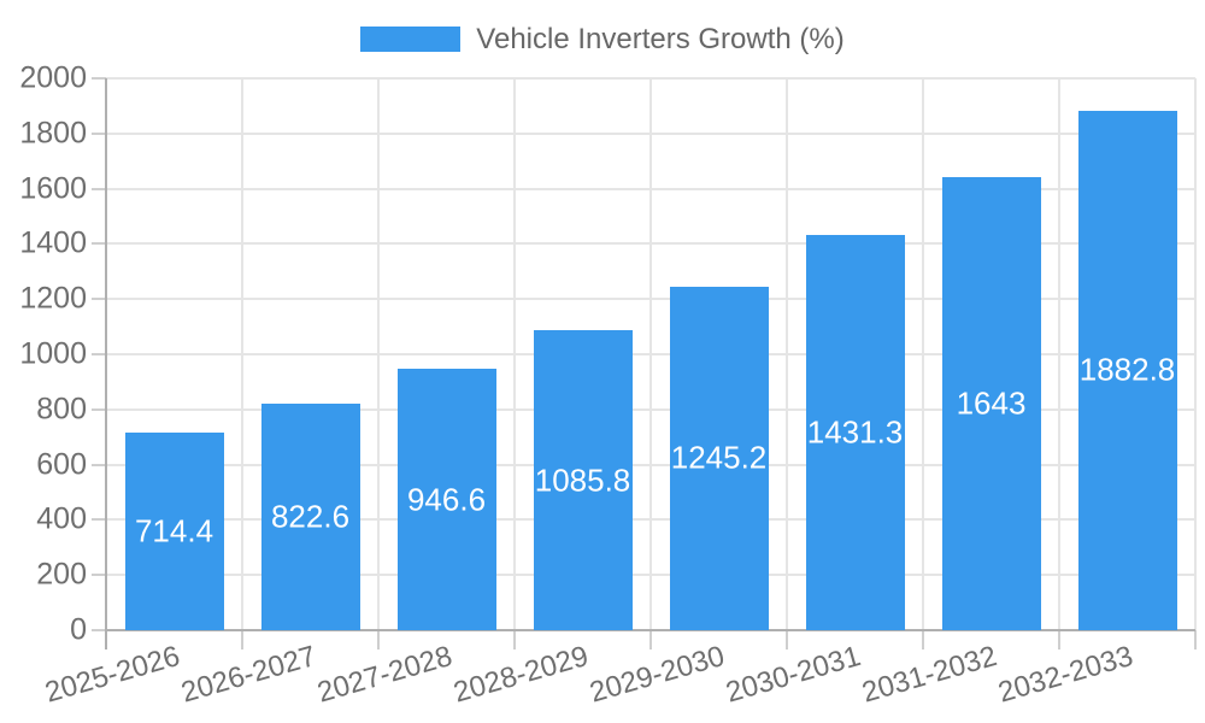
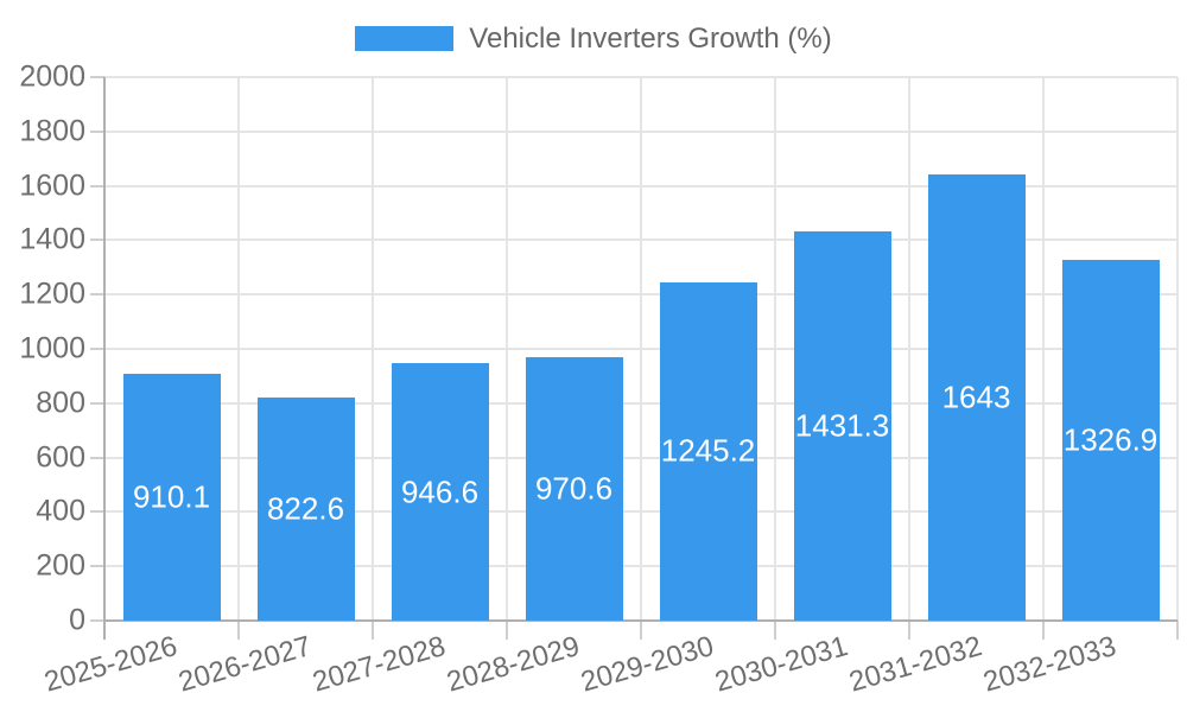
2025-2026: 714.4 -> 910.1
2028-2029: 1085.8 -> 970.6
2032-2033: 1882.8 -> 1326.9
